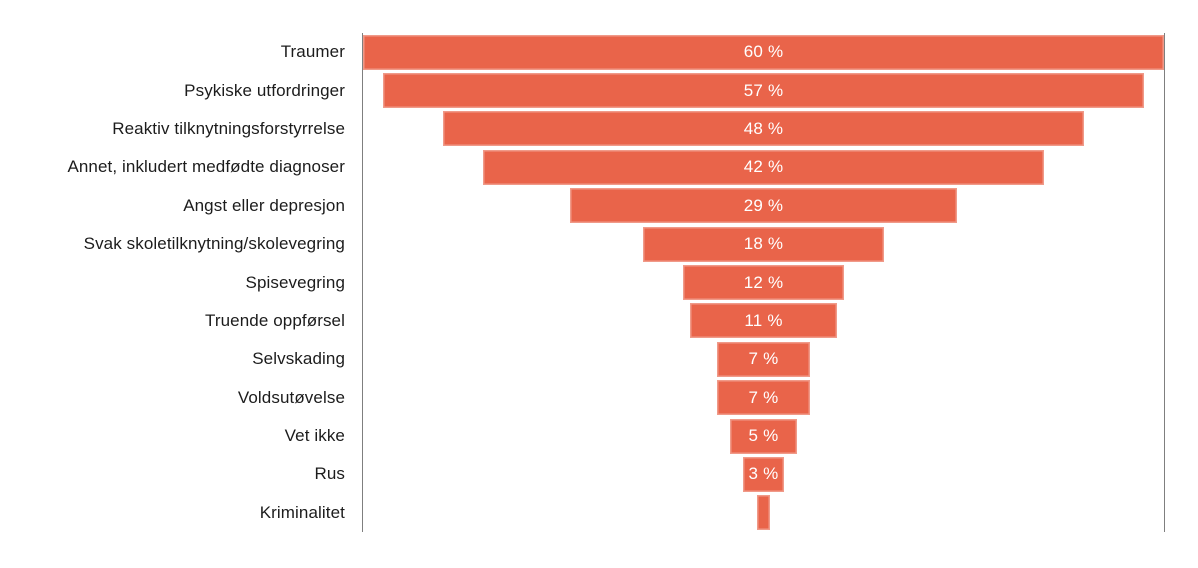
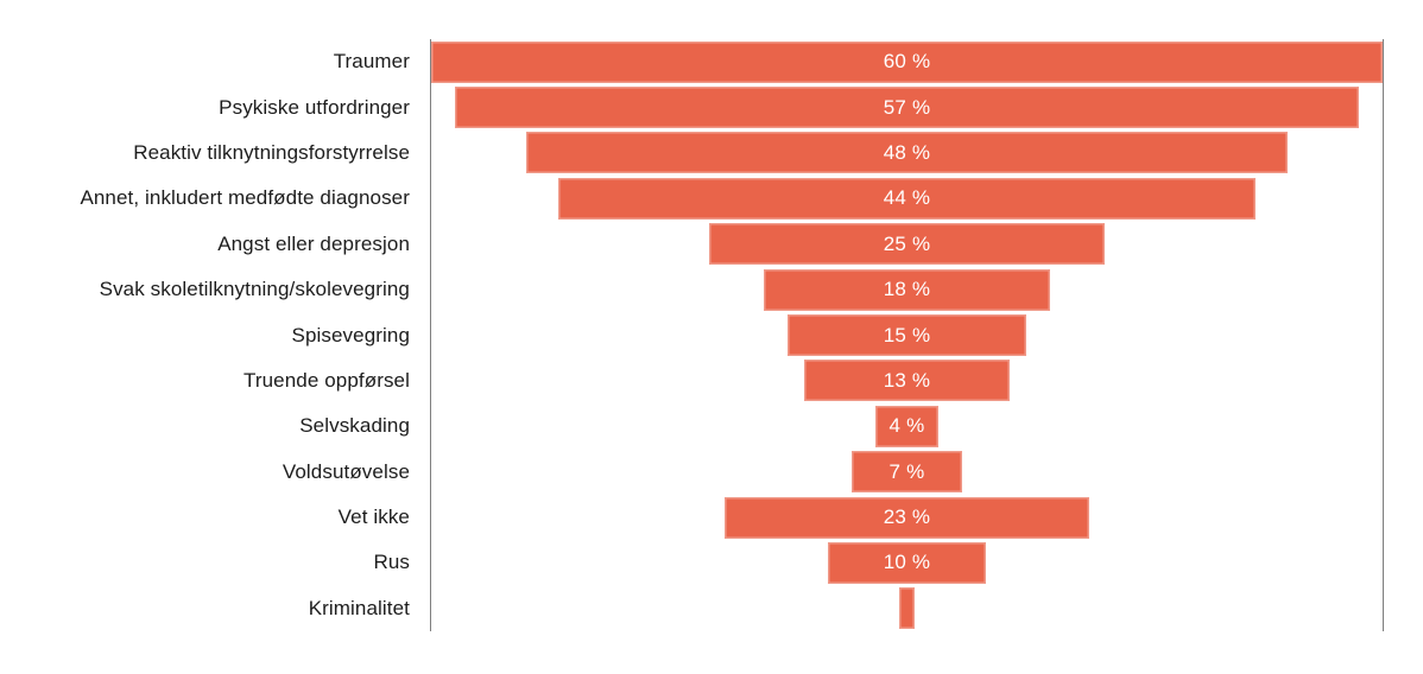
Annet, inkludert medfødte diagnoser: 42 -> 44
Angst eller depresjon: 29 -> 25
Spisevegring: 12 -> 15
Truende oppførsel: 11 -> 13
Selvskading: 7 -> 4
Vet ikke: 5 -> 23
Rus: 3 -> 10
